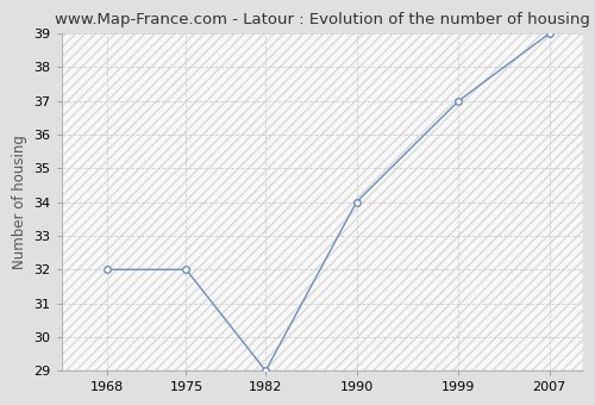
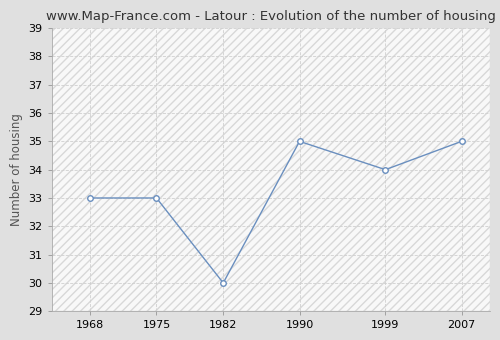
1968: 32 -> 33
1975: 32 -> 33
1982: 29 -> 30
1990: 34 -> 35
1999: 37 -> 34
2007: 39 -> 35
